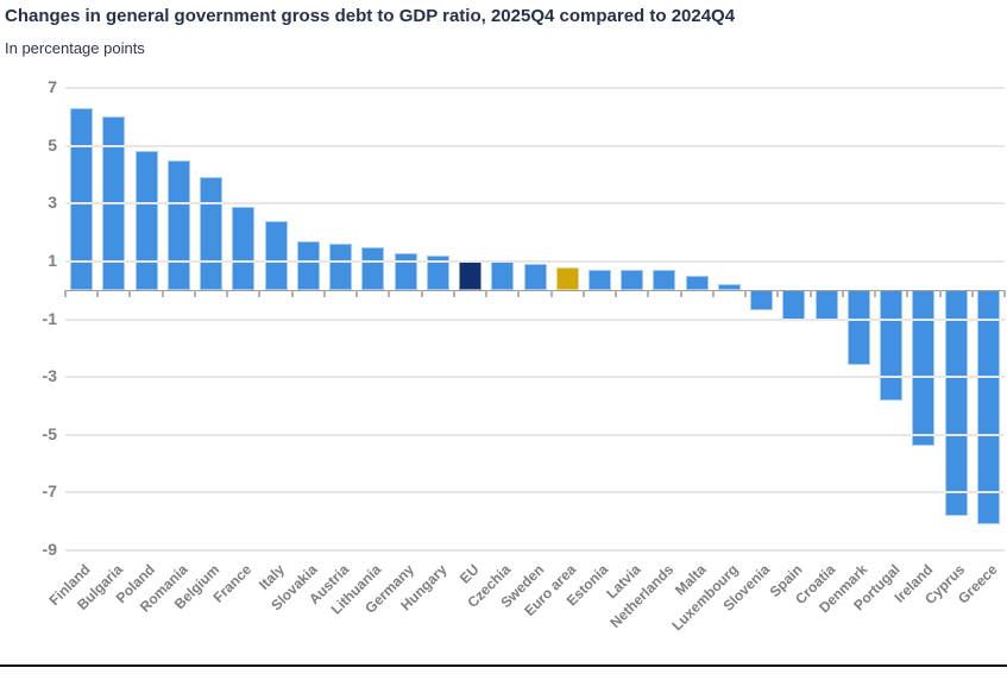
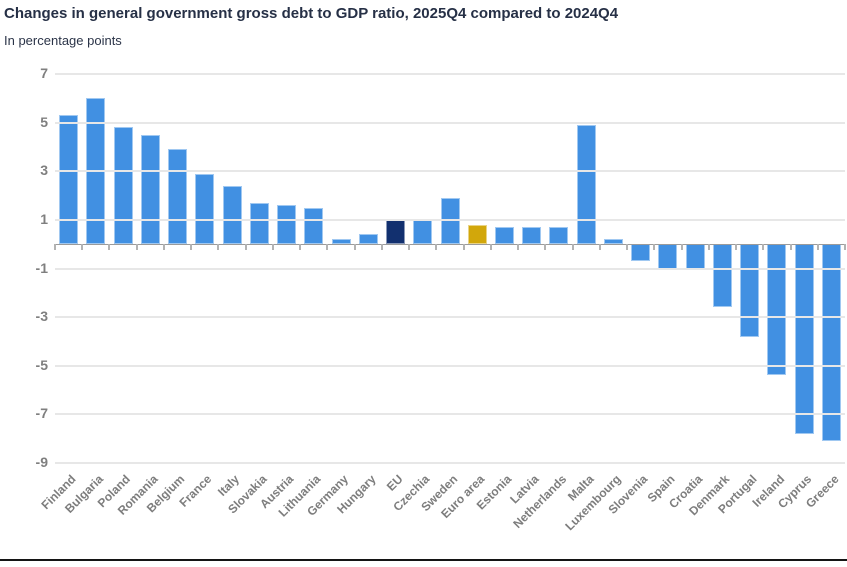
Finland: 6.3 -> 5.3
Germany: 1.3 -> 0.2
Hungary: 1.2 -> 0.4
Sweden: 0.9 -> 1.9
Malta: 0.5 -> 4.9
